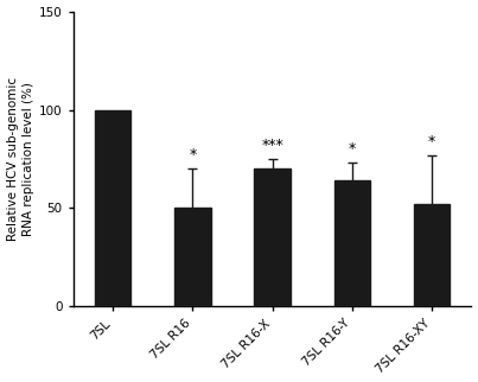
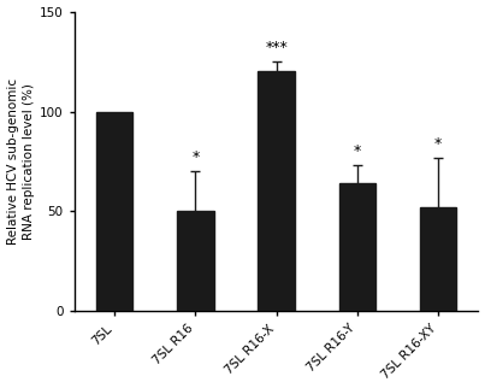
7SL R16-X: 70 -> 120
